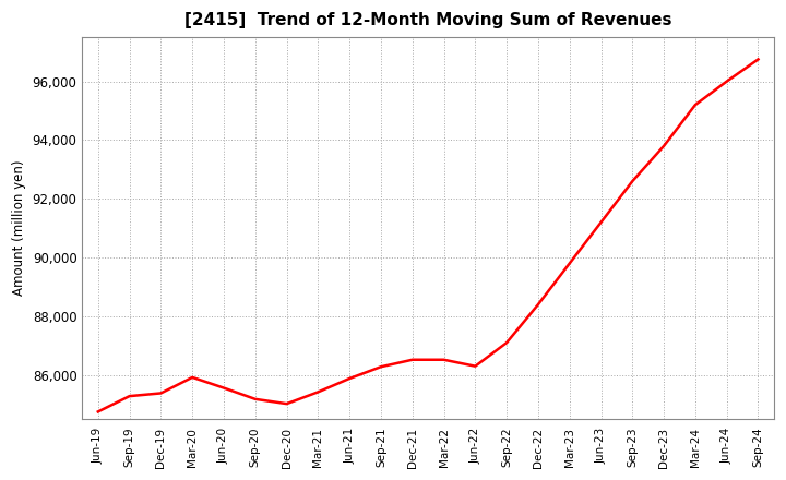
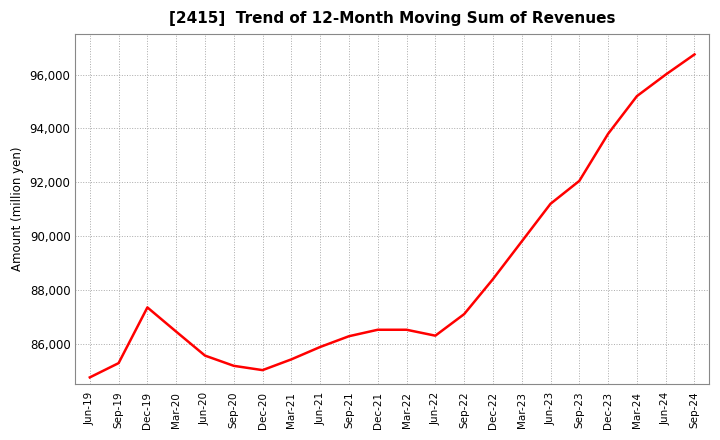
Dec-19: 85,380 -> 87,350
Mar-20: 85,920 -> 86,450
Sep-23: 92,600 -> 92,050
